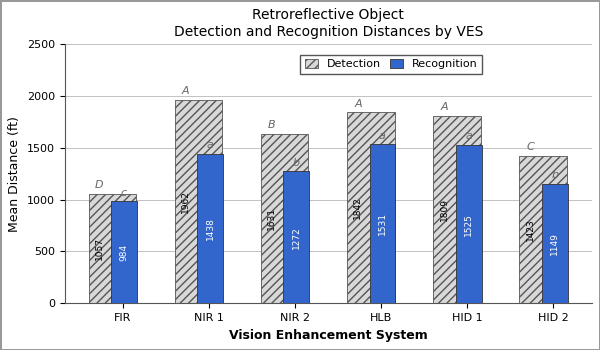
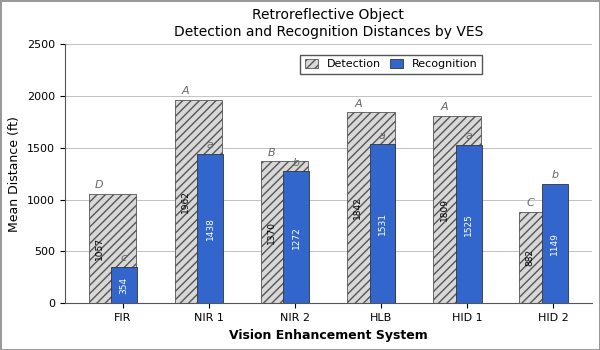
Recognition/FIR: 984 -> 354
Detection/NIR 2: 1631 -> 1370
Detection/HID 2: 1423 -> 882
